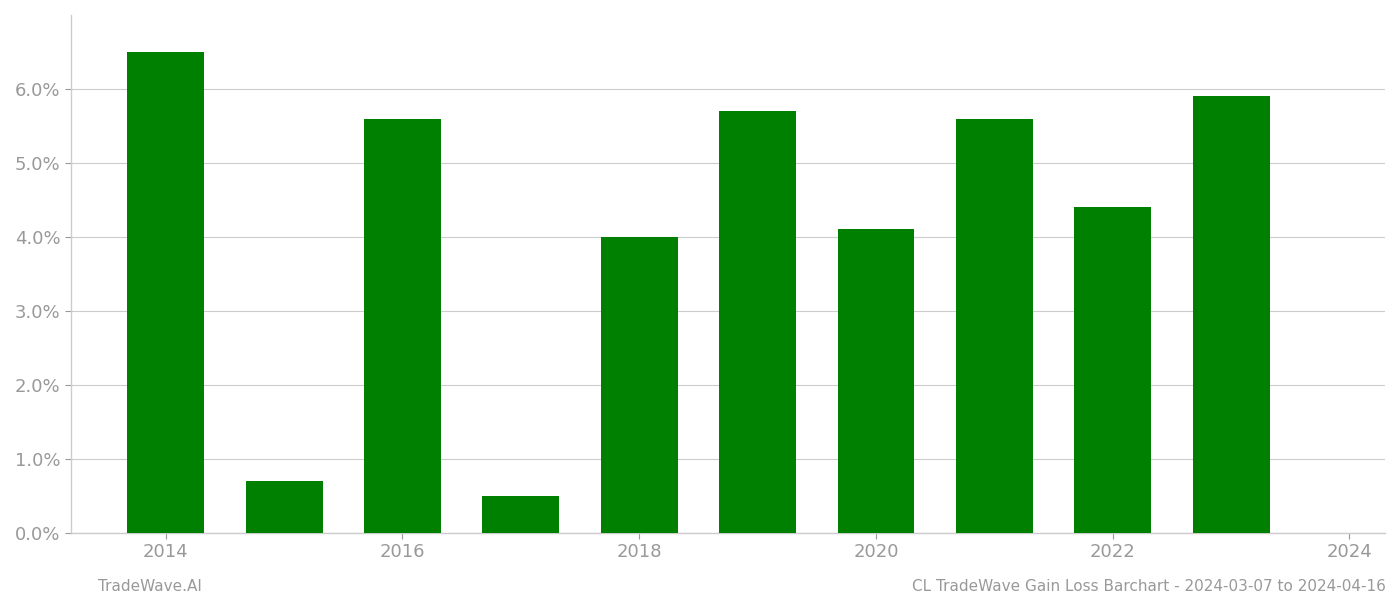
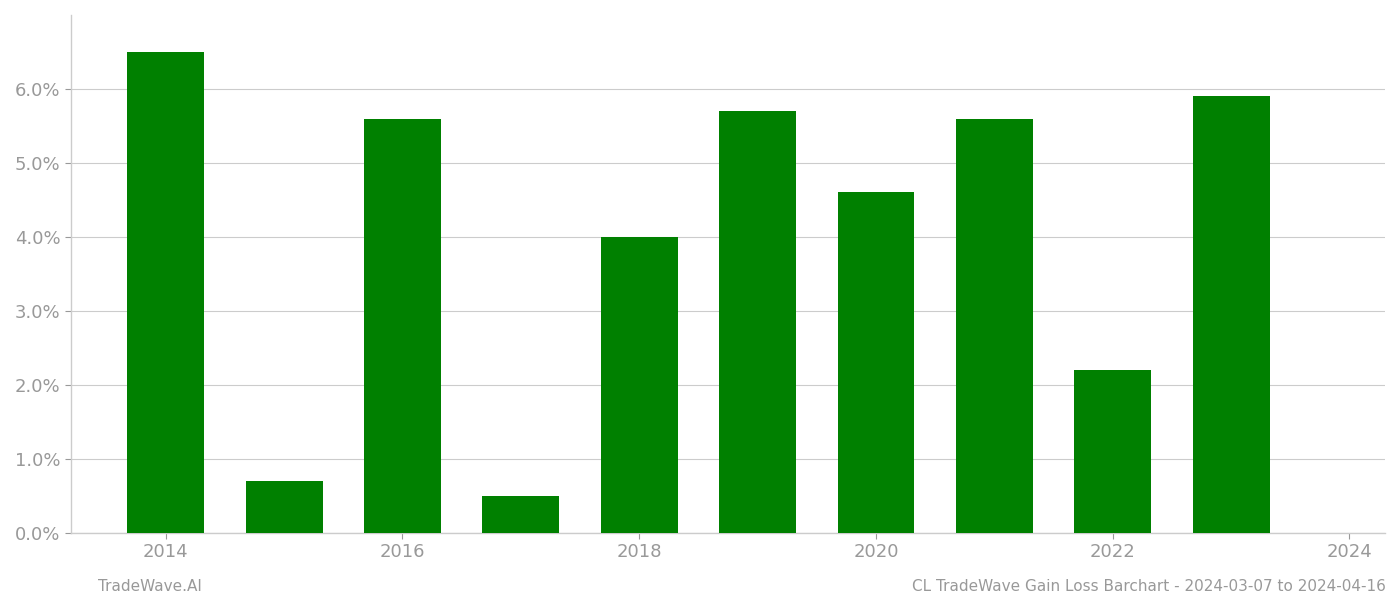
2020: 4.1% -> 4.6%
2022: 4.4% -> 2.2%
